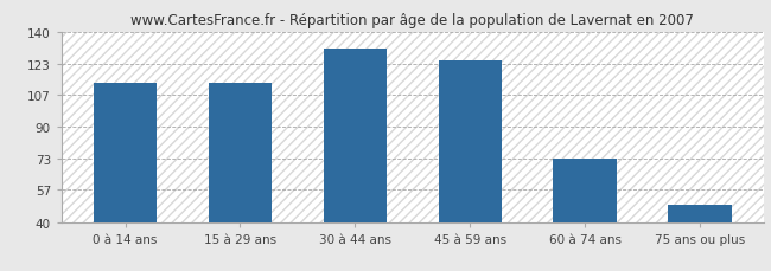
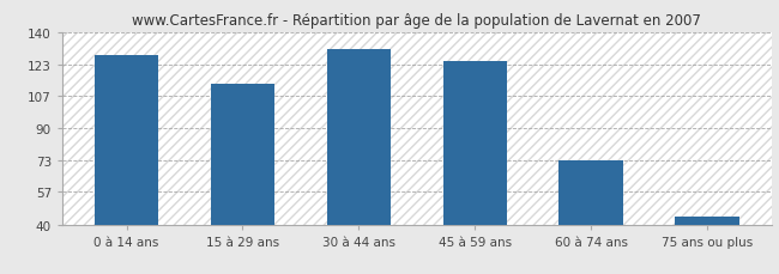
0 à 14 ans: 113 -> 128
75 ans ou plus: 49 -> 44
